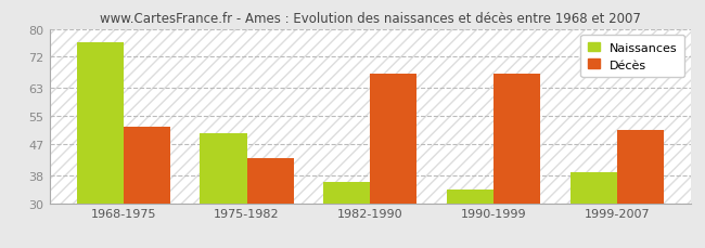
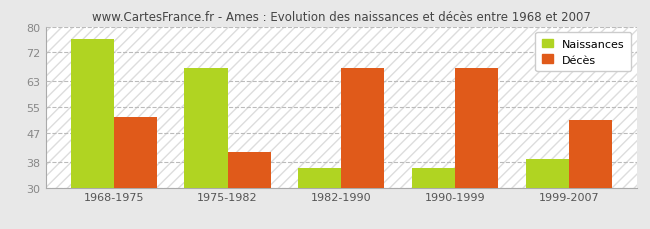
Naissances/1975-1982: 50 -> 67
Décès/1975-1982: 43 -> 41
Naissances/1990-1999: 34 -> 36
